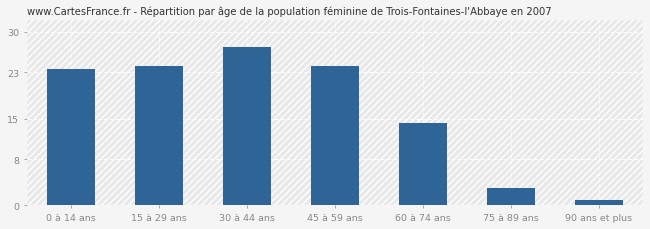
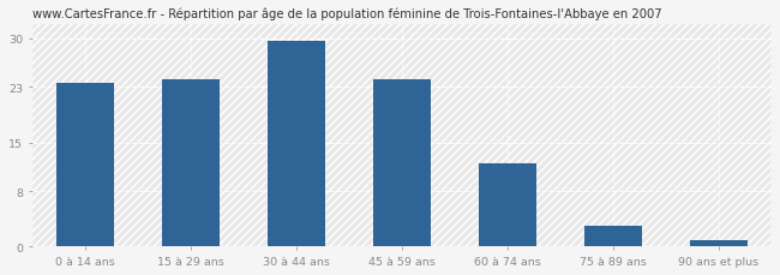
30 à 44 ans: 27.4 -> 29.5
60 à 74 ans: 14.2 -> 12.0
